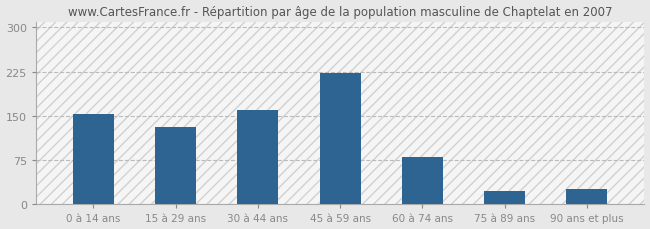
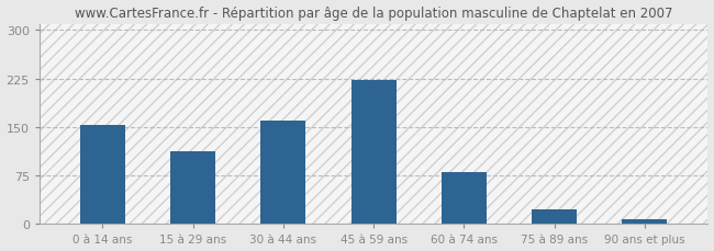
15 à 29 ans: 132 -> 113
90 ans et plus: 26 -> 8
